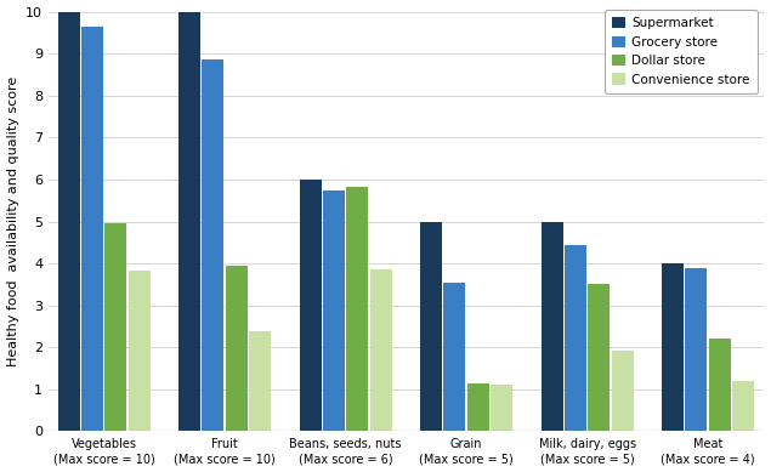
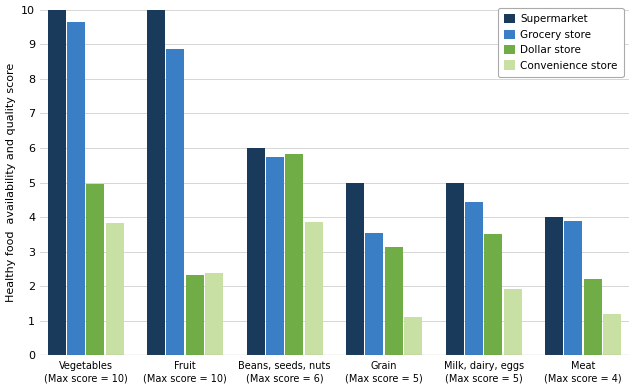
Dollar store/Fruit (Max score = 10): 3.95 -> 2.32
Dollar store/Grain (Max score = 5): 1.15 -> 3.15
